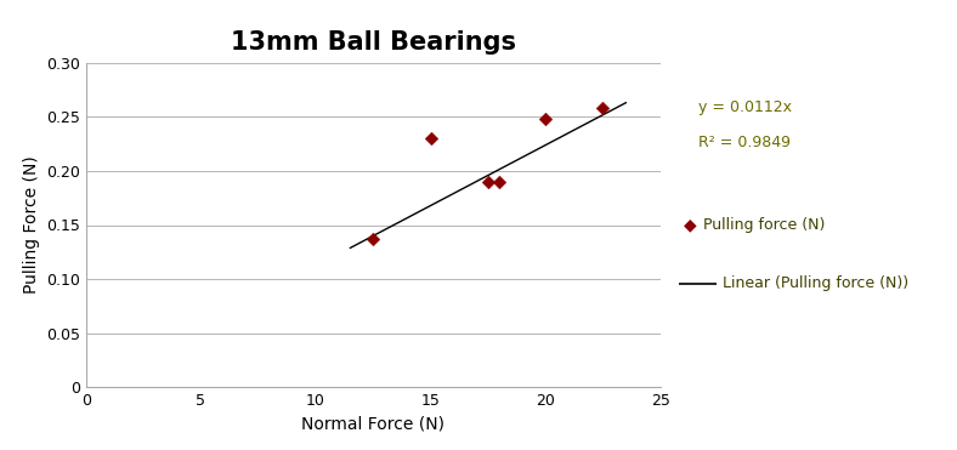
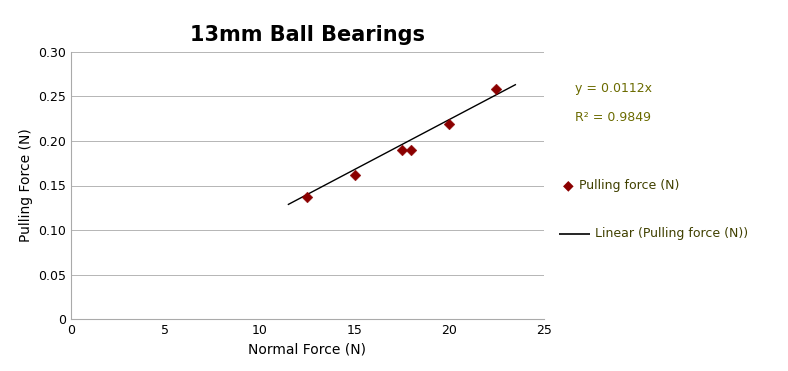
15: 0.230 -> 0.162
20: 0.248 -> 0.219
